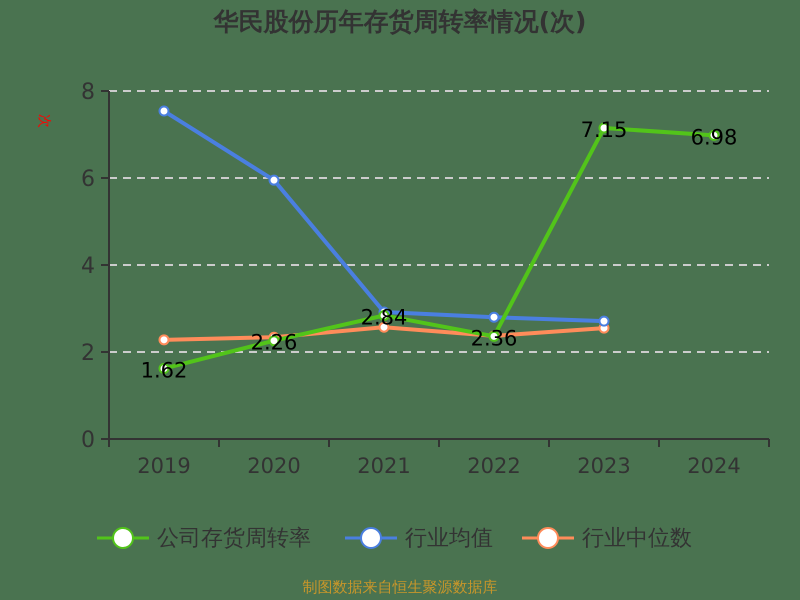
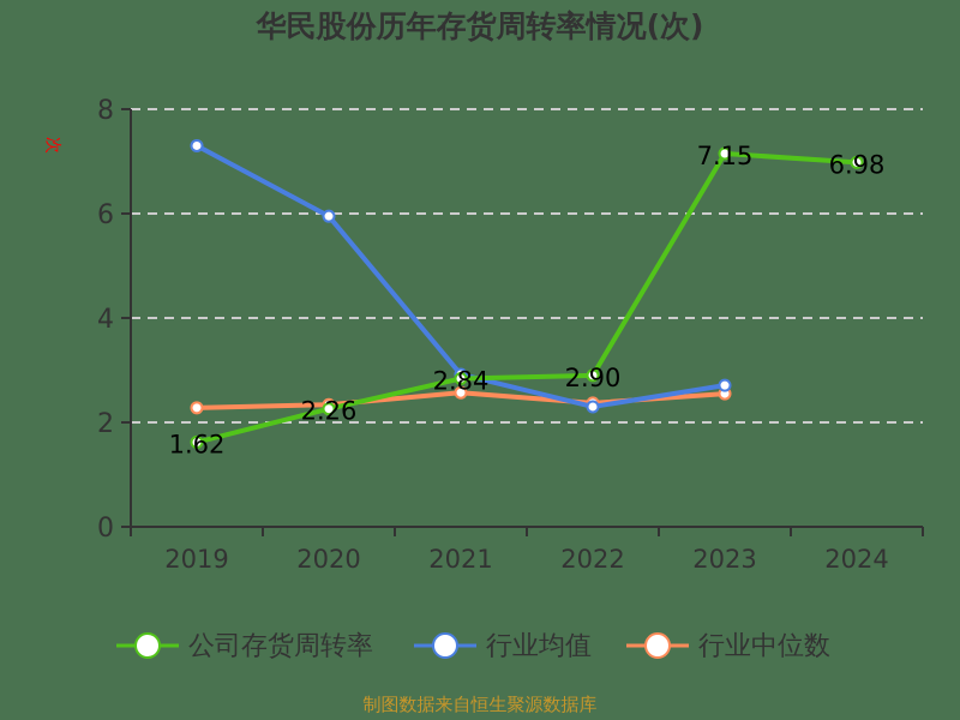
行业均值/2019: 7.5 -> 7.3
公司存货周转率/2022: 2.36 -> 2.90
行业均值/2022: 2.8 -> 2.3
